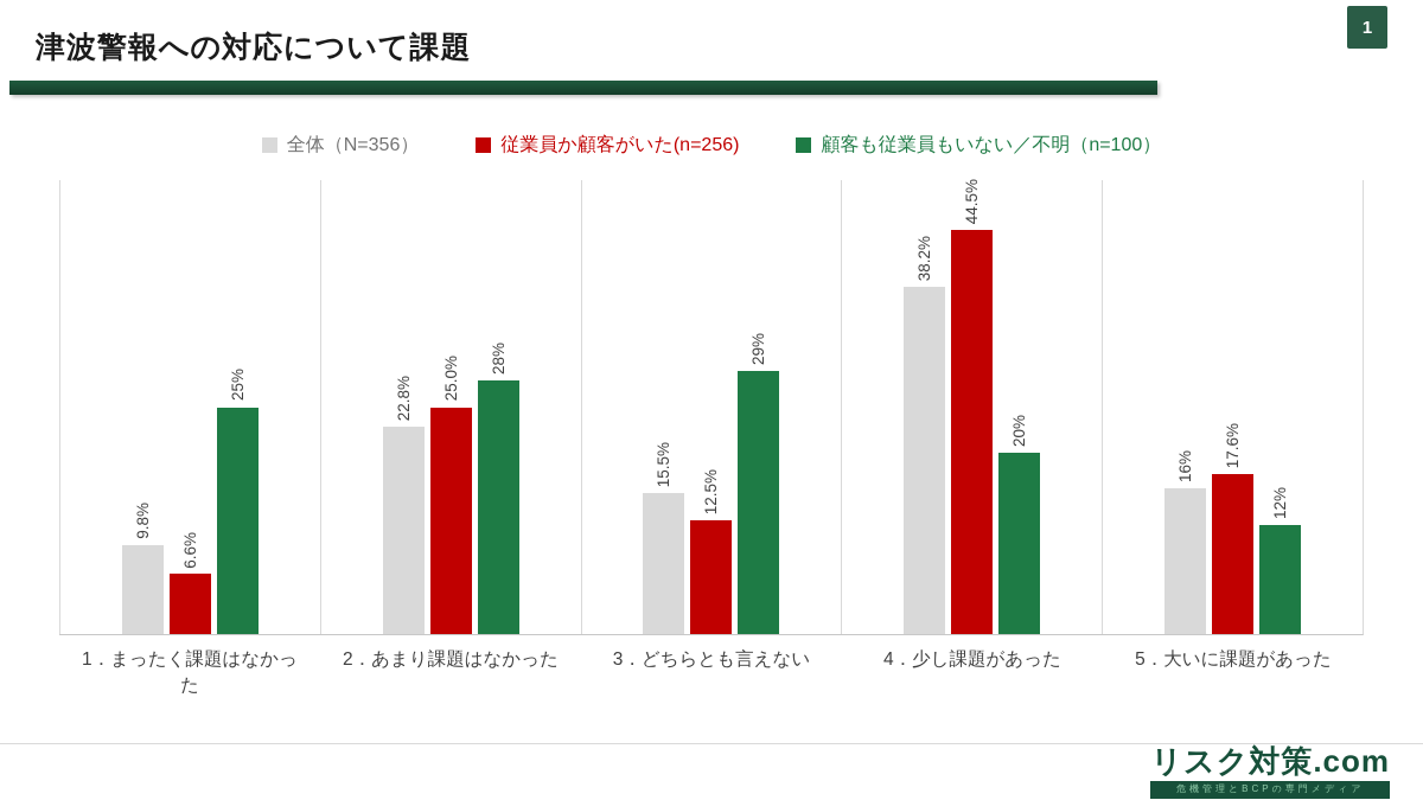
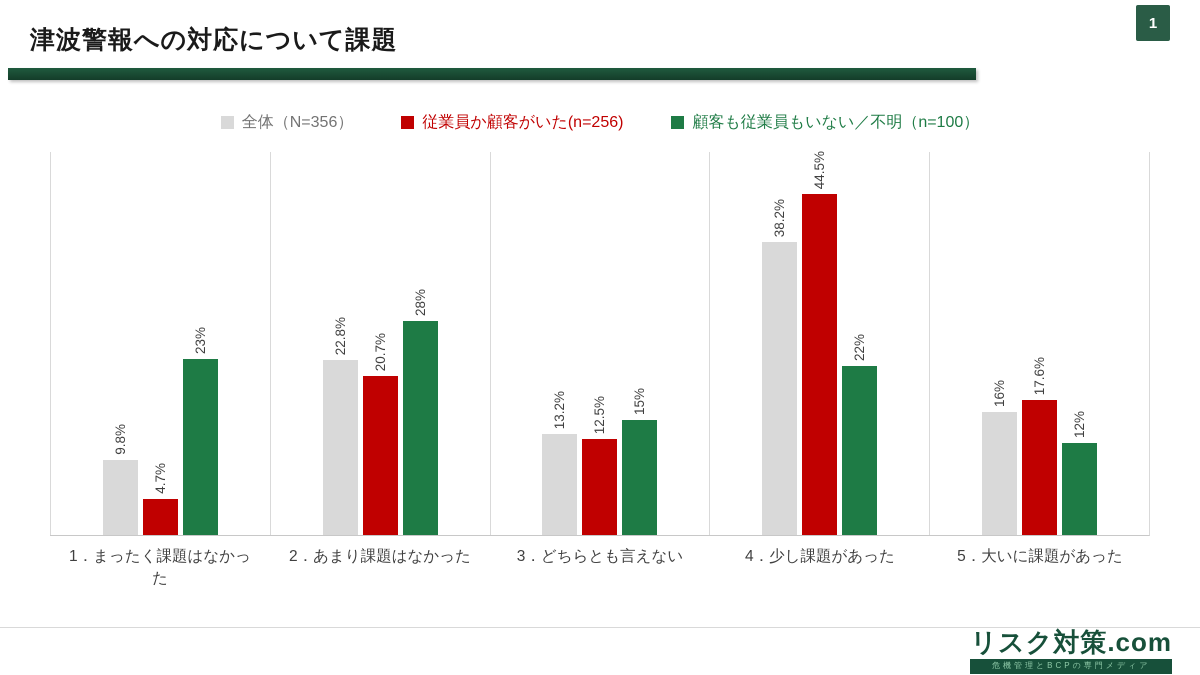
従業員か顧客がいた(n=256)/1．まったく課題はなかった: 6.6% -> 4.7%
顧客も従業員もいない／不明（n=100）/1．まったく課題はなかった: 25% -> 23%
従業員か顧客がいた(n=256)/2．あまり課題はなかった: 25.0% -> 20.7%
全体（N=356）/3．どちらとも言えない: 15.5% -> 13.2%
顧客も従業員もいない／不明（n=100）/3．どちらとも言えない: 29% -> 15%
顧客も従業員もいない／不明（n=100）/4．少し課題があった: 20% -> 22%
